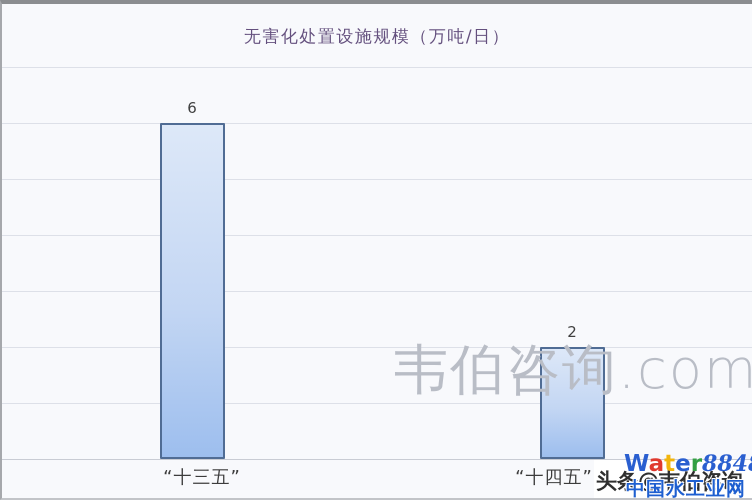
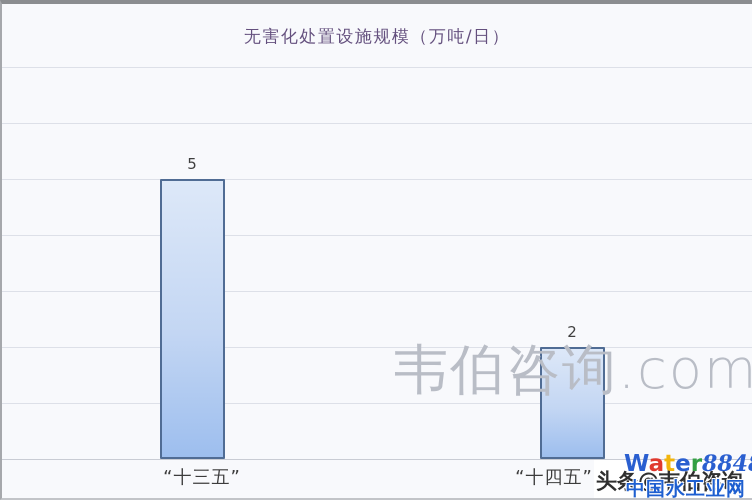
“十三五”: 6 -> 5
